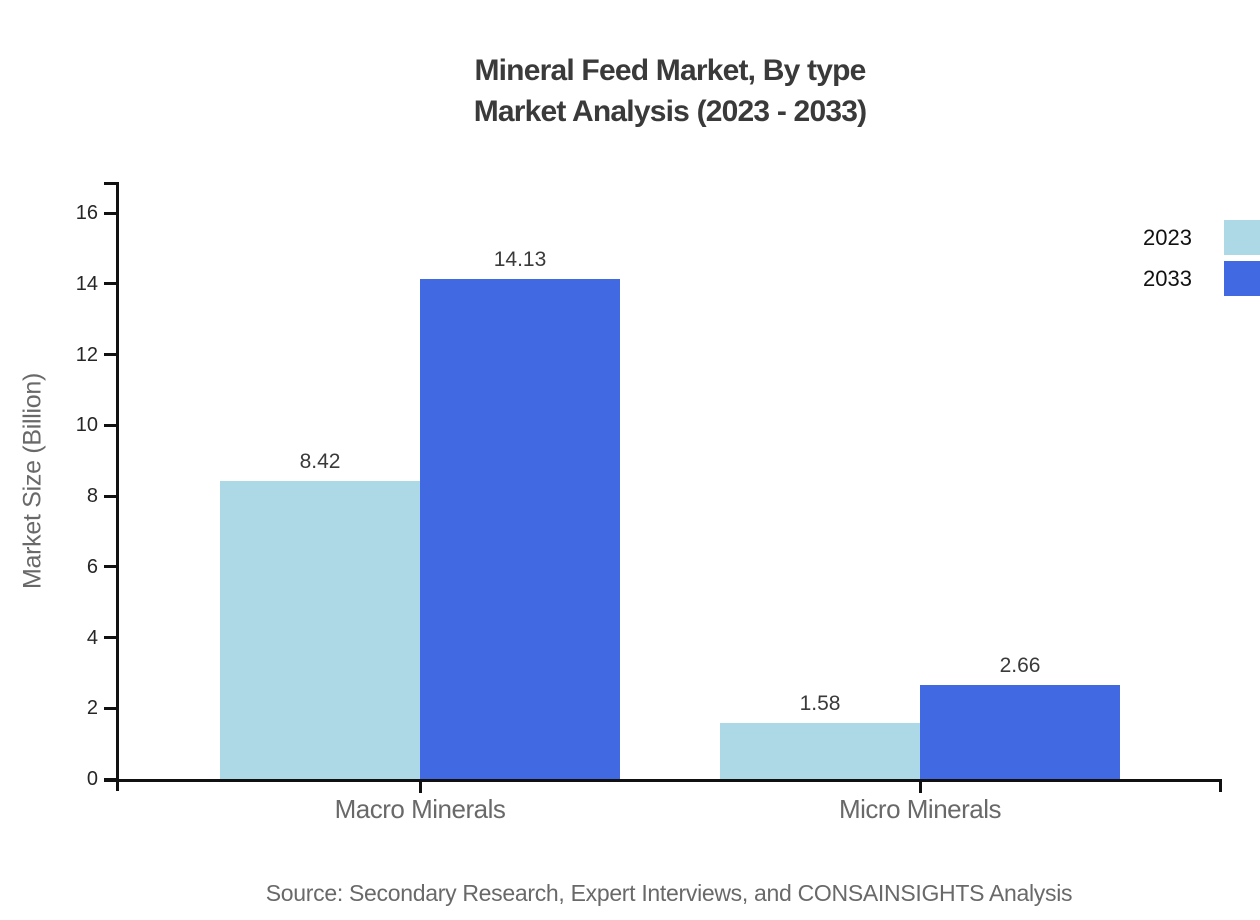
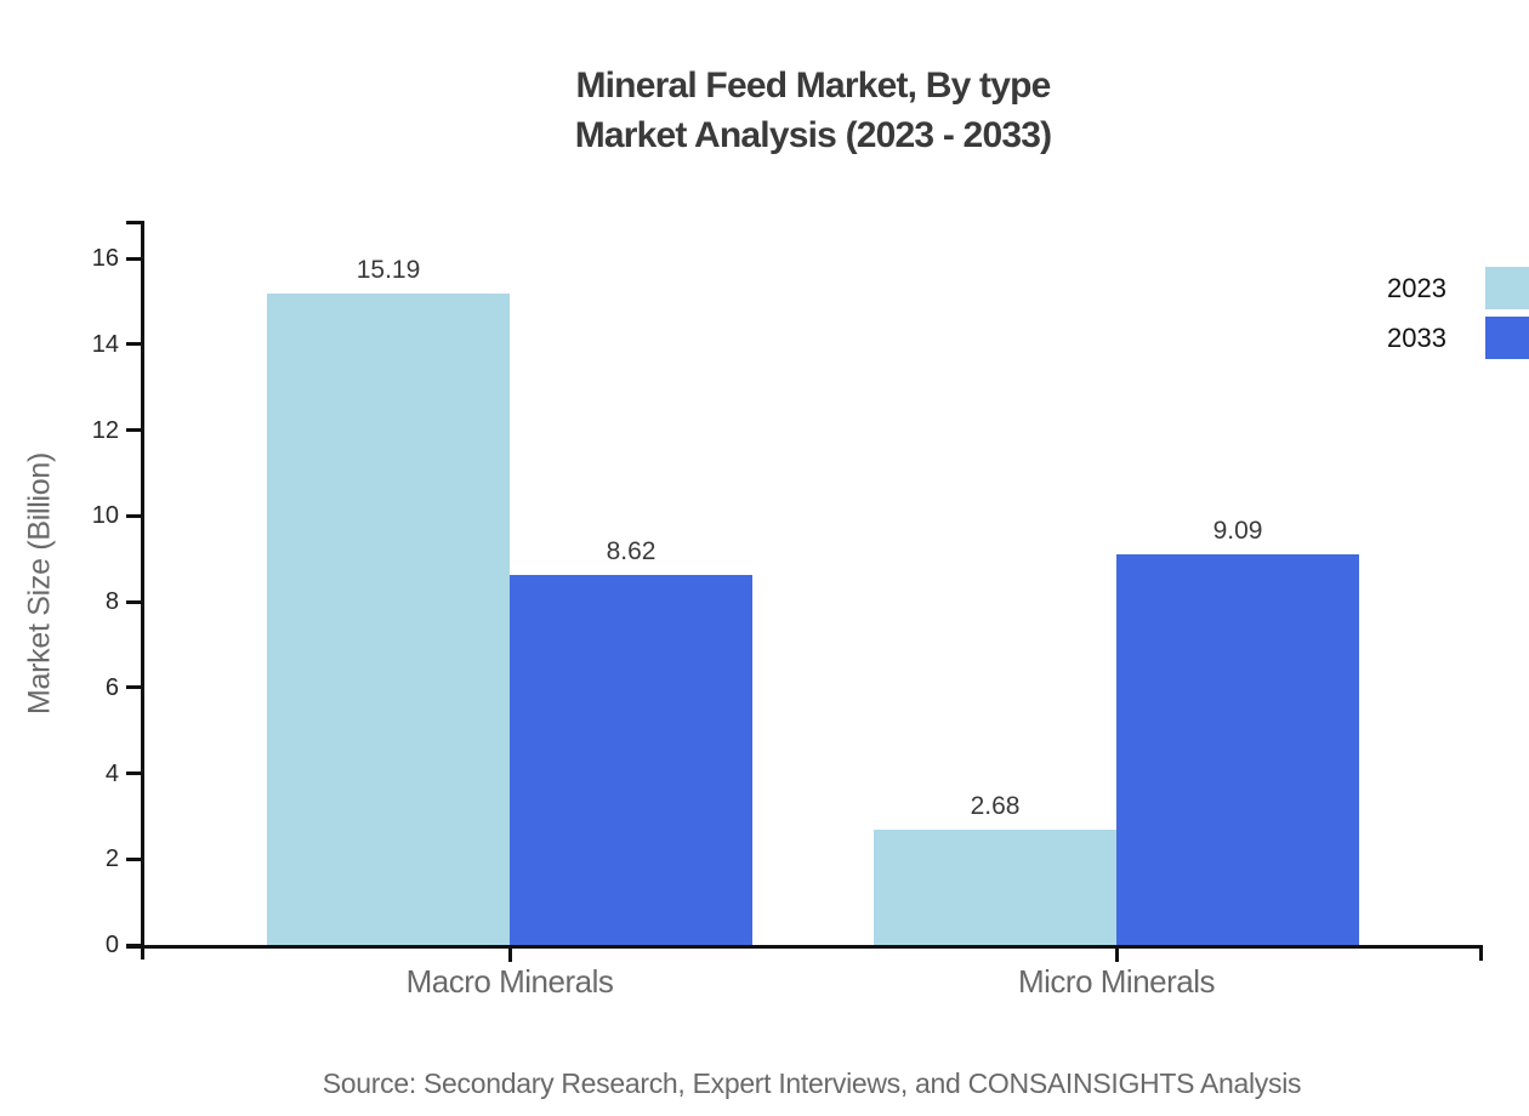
2023/Macro Minerals: 8.42 -> 15.19
2033/Macro Minerals: 14.13 -> 8.62
2023/Micro Minerals: 1.58 -> 2.68
2033/Micro Minerals: 2.66 -> 9.09
